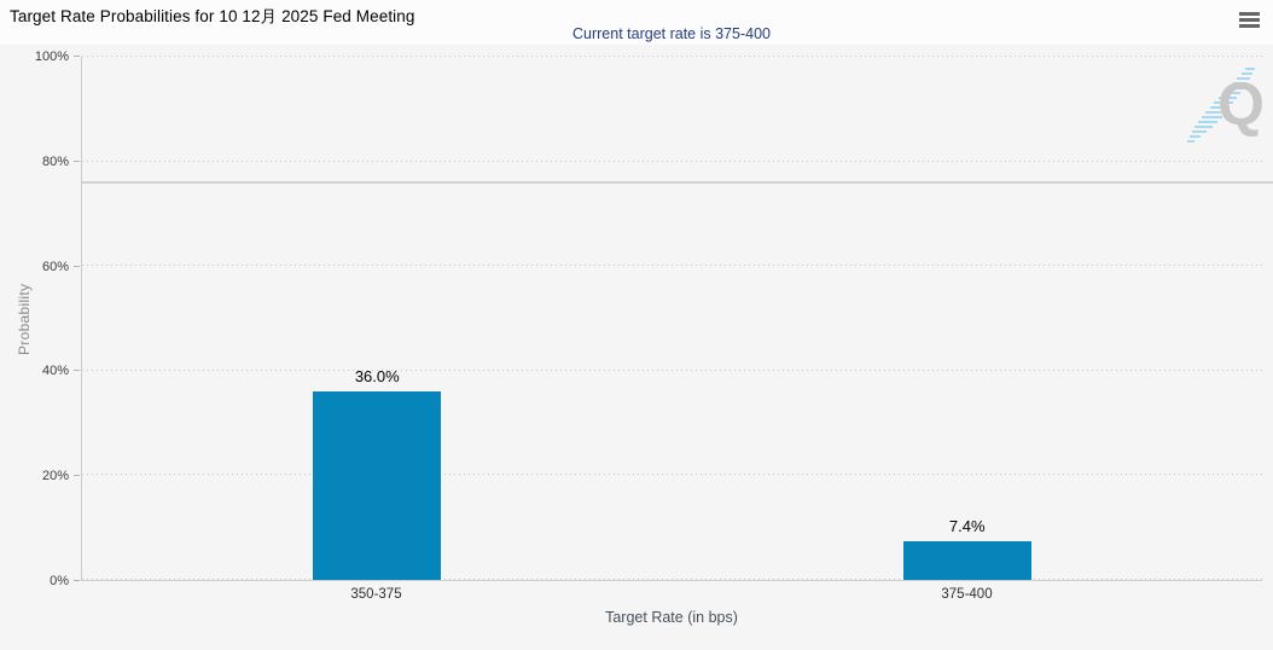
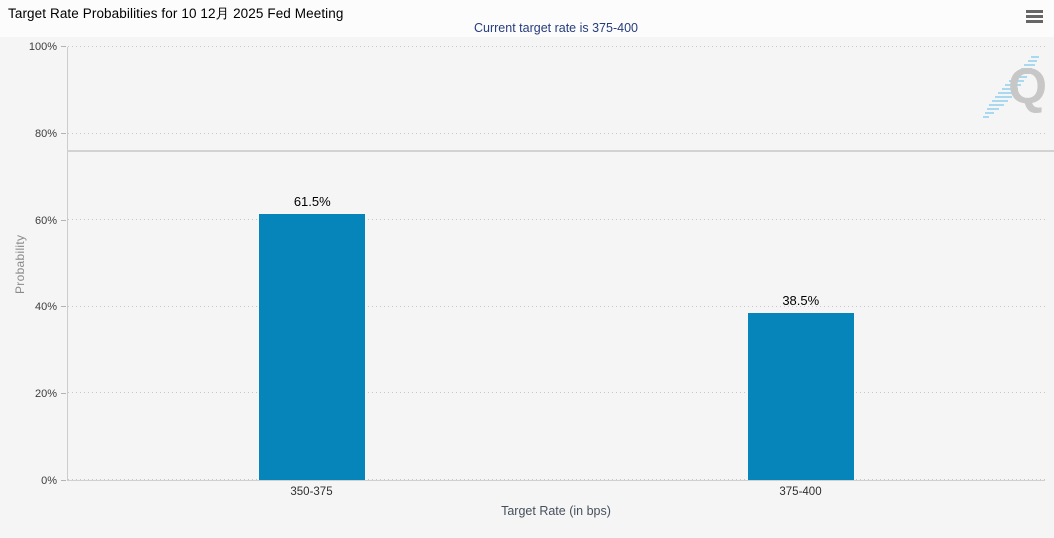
350-375: 36.0% -> 61.5%
375-400: 7.4% -> 38.5%
